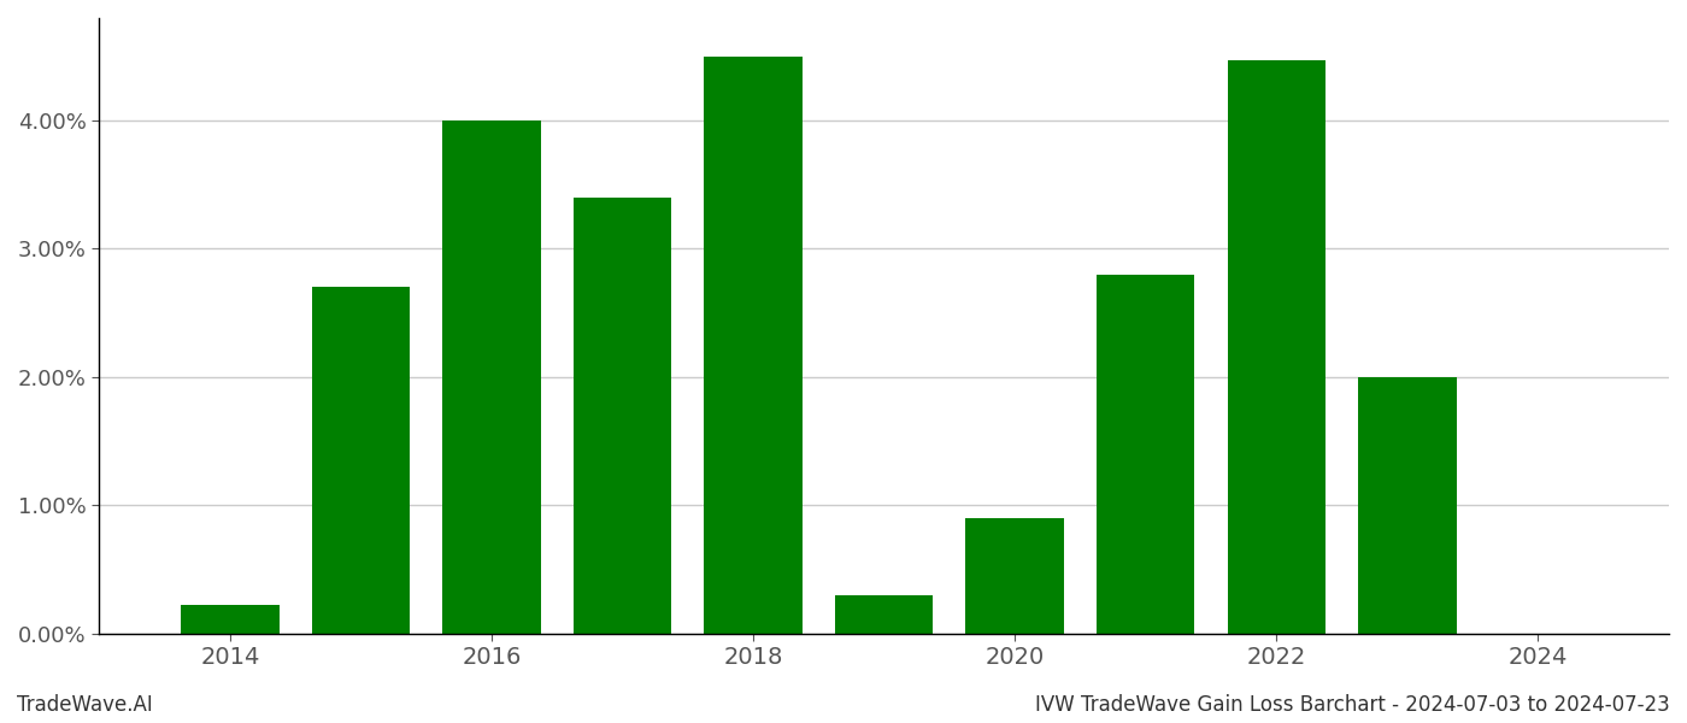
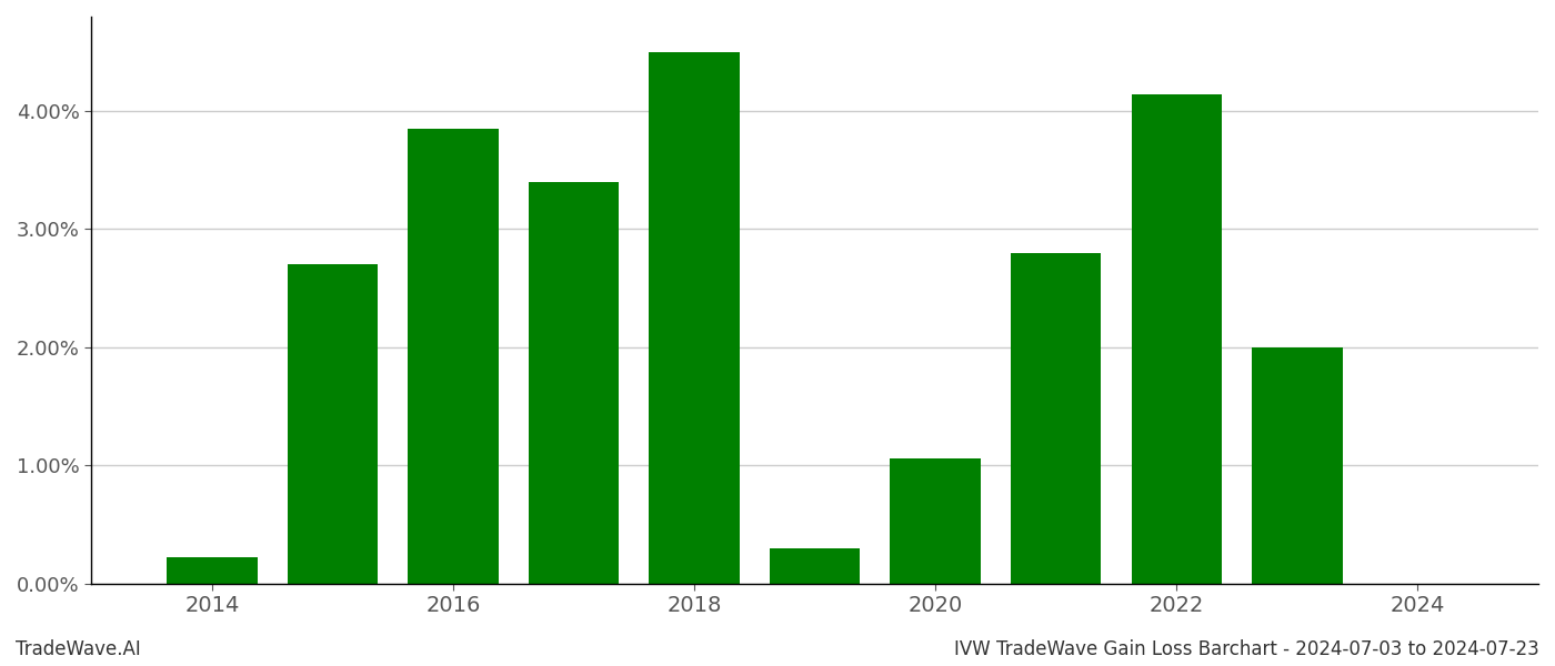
2016: 4.00% -> 3.85%
2020: 0.90% -> 1.06%
2022: 4.47% -> 4.14%
